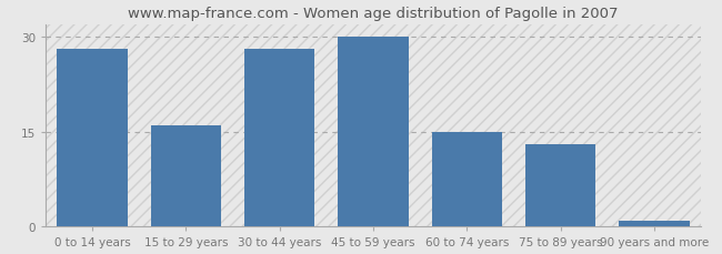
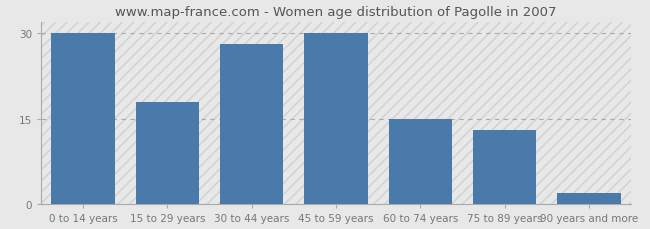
0 to 14 years: 28 -> 30
15 to 29 years: 16 -> 18
90 years and more: 1 -> 2
